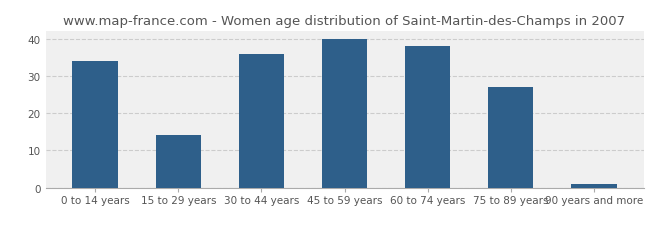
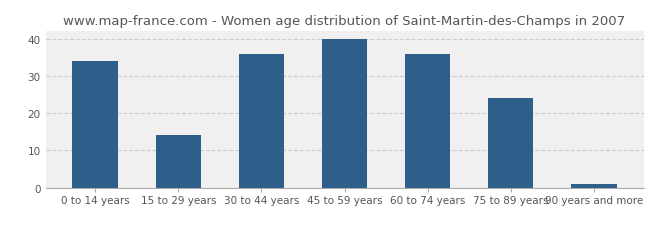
60 to 74 years: 38 -> 36
75 to 89 years: 27 -> 24
